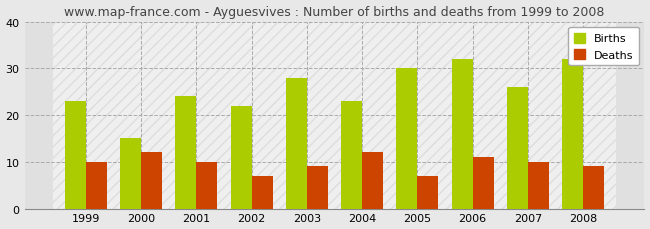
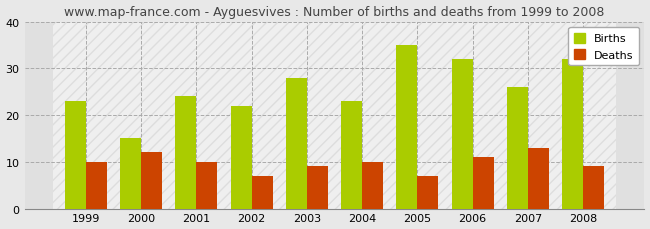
Deaths/2004: 12 -> 10
Births/2005: 30 -> 35
Deaths/2007: 10 -> 13
